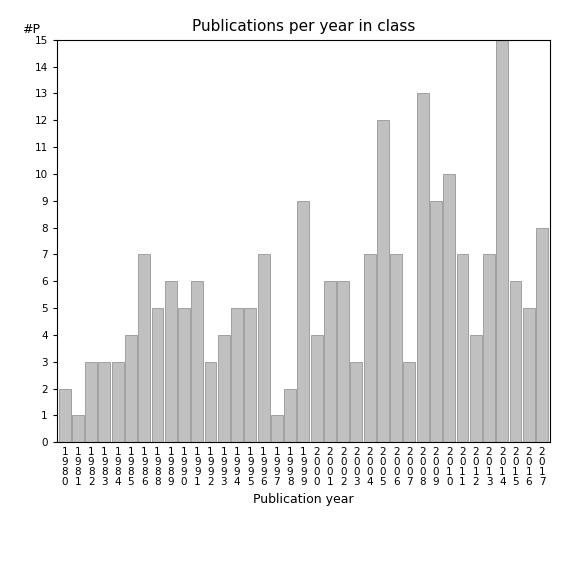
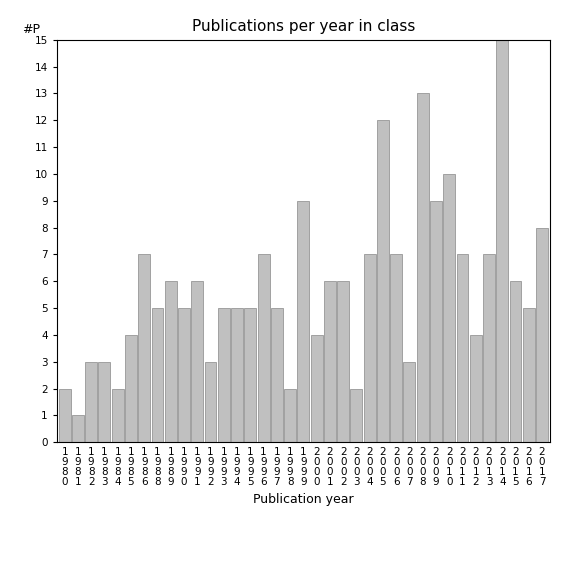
1 9 8 4: 3 -> 2
1 9 9 3: 4 -> 5
1 9 9 7: 1 -> 5
2 0 0 3: 3 -> 2
